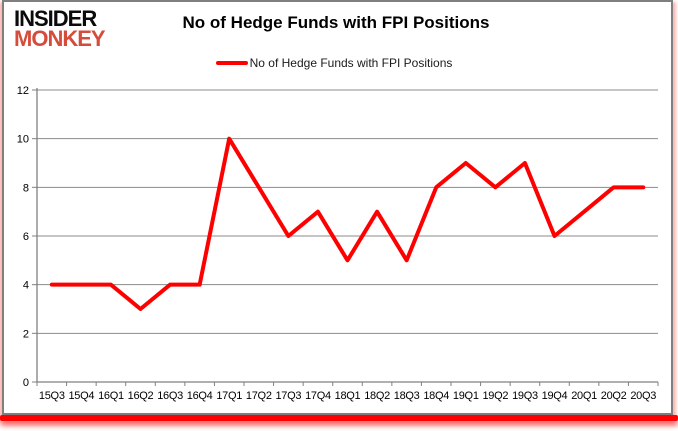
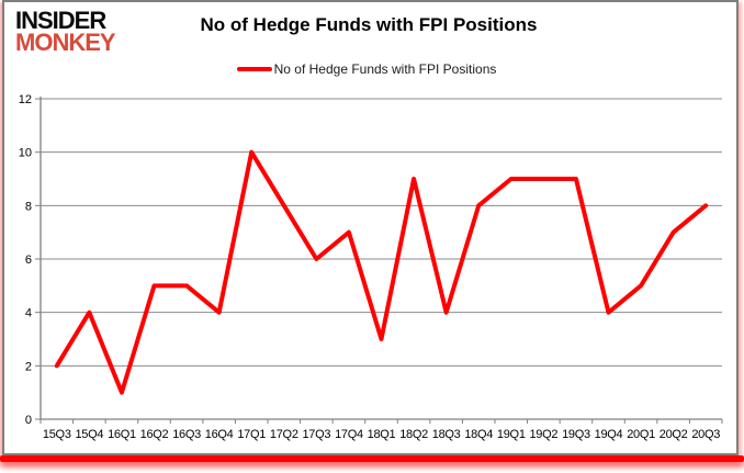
15Q3: 4 -> 2
16Q1: 4 -> 1
16Q2: 3 -> 5
16Q3: 4 -> 5
18Q1: 5 -> 3
18Q2: 7 -> 9
18Q3: 5 -> 4
19Q2: 8 -> 9
19Q4: 6 -> 4
20Q1: 7 -> 5
20Q2: 8 -> 7
